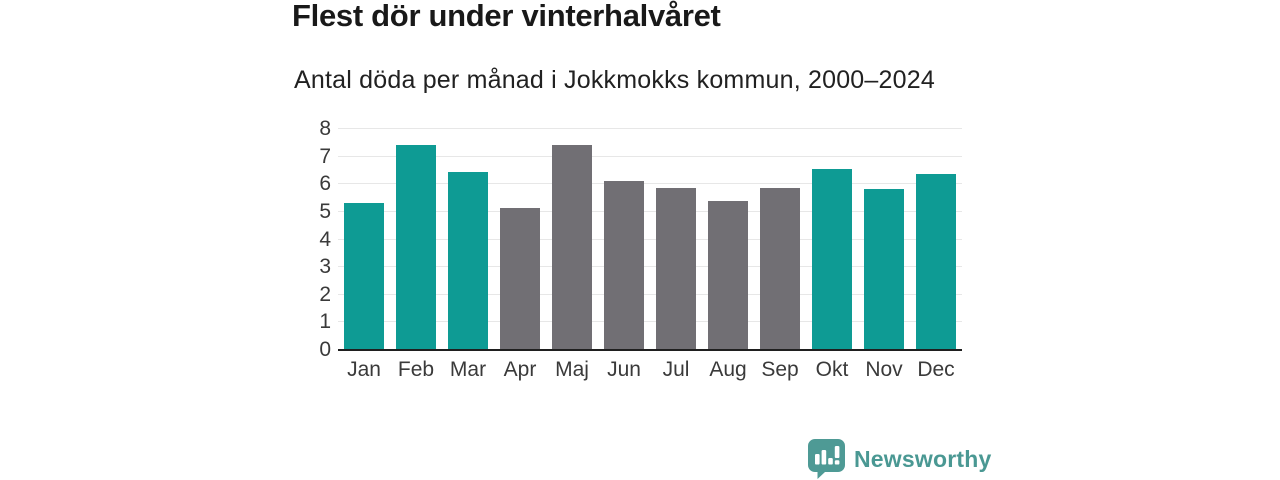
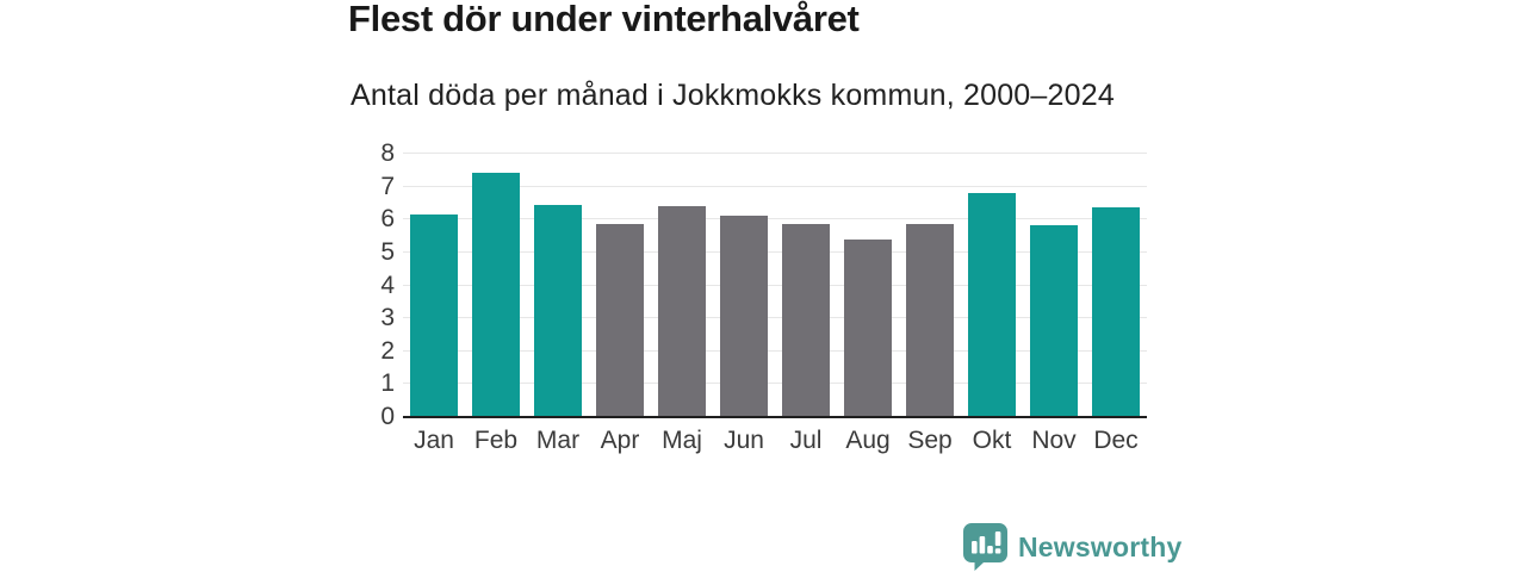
Jan: 5.3 -> 6.1
Apr: 5.1 -> 5.8
Maj: 7.4 -> 6.4
Okt: 6.5 -> 6.8
